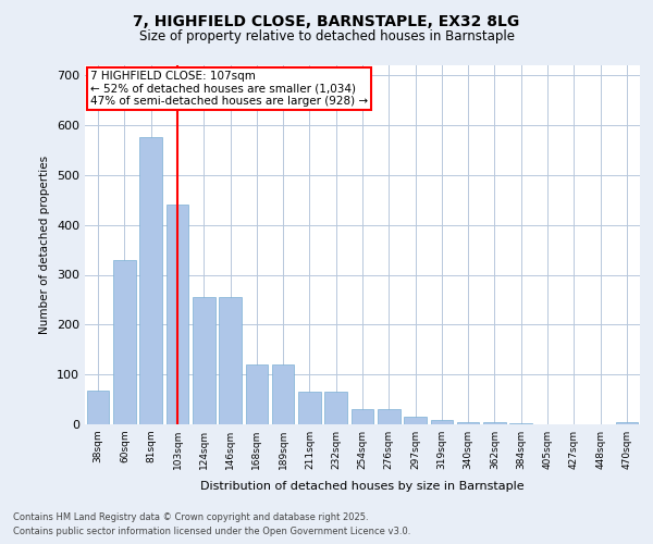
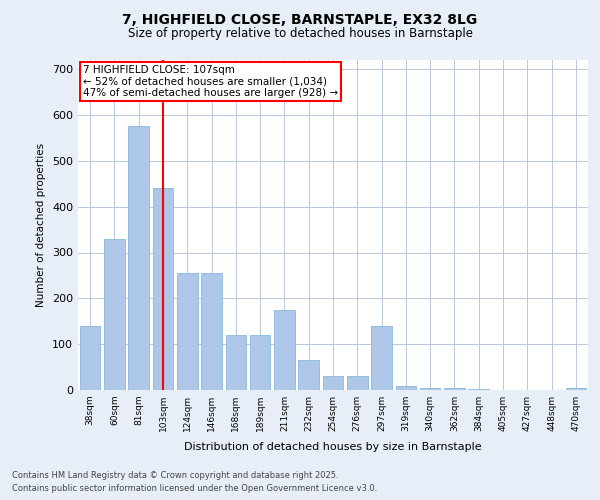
38sqm: 68 -> 140
211sqm: 65 -> 175
297sqm: 15 -> 140
